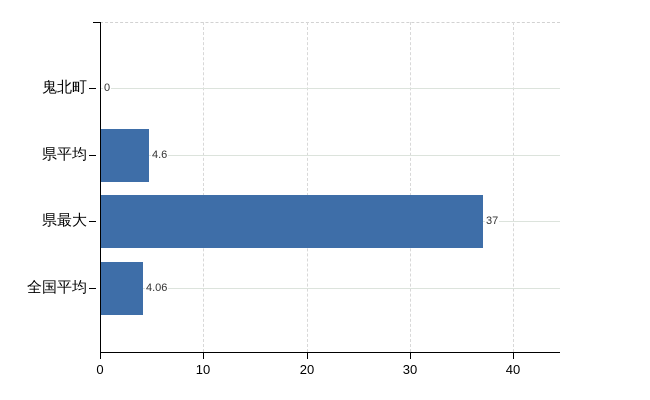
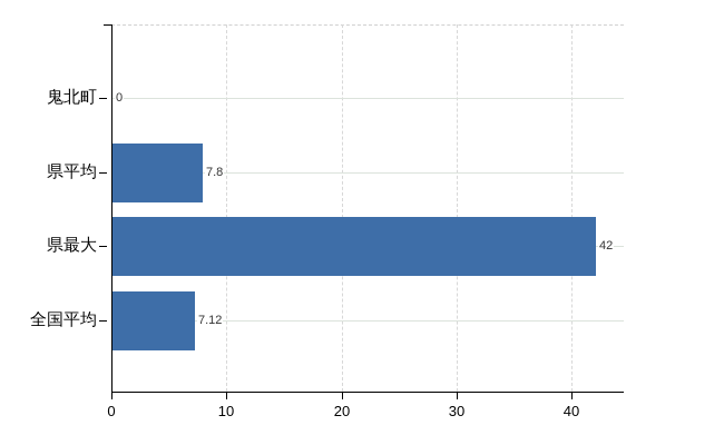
県平均: 4.6 -> 7.8
県最大: 37 -> 42
全国平均: 4.06 -> 7.12
